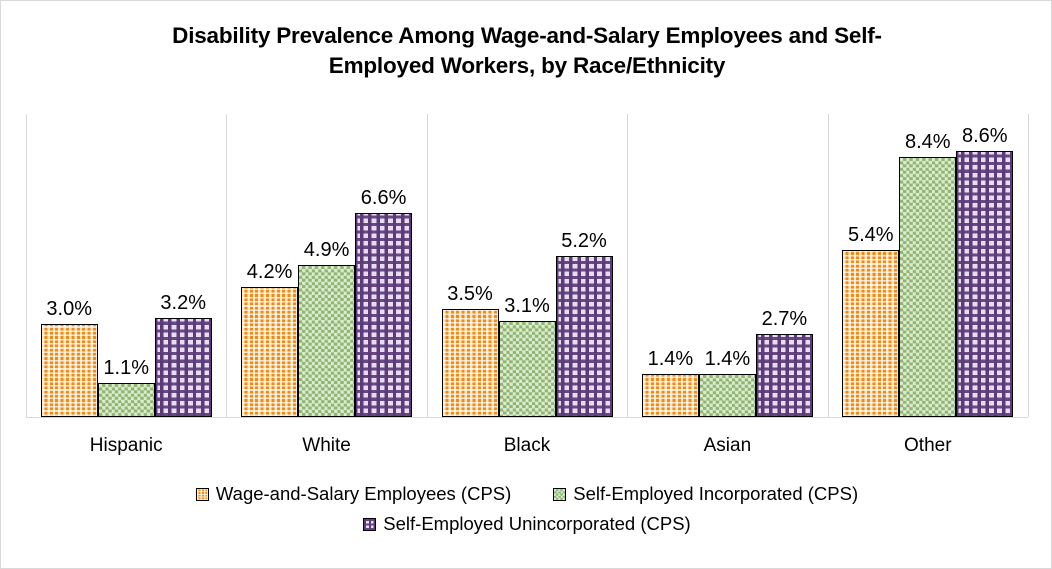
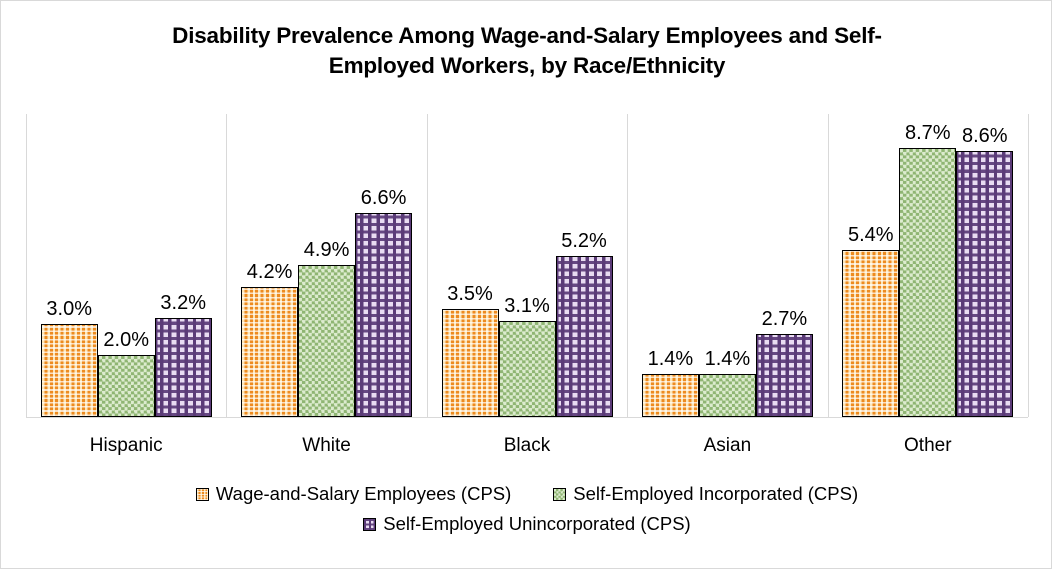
Self-Employed Incorporated (CPS)/Hispanic: 1.1% -> 2.0%
Self-Employed Incorporated (CPS)/Other: 8.4% -> 8.7%
